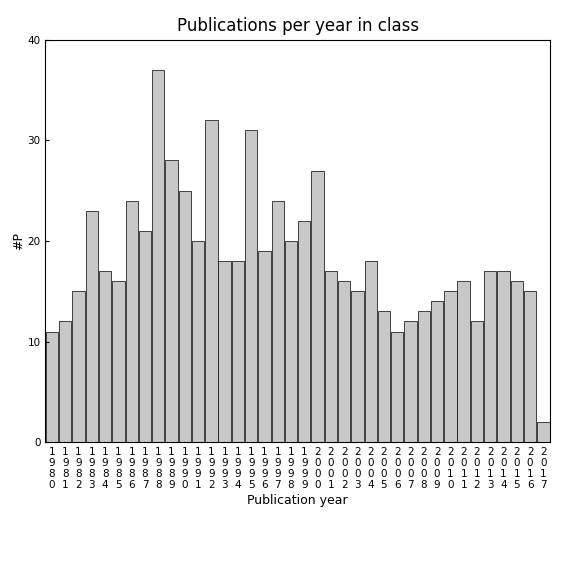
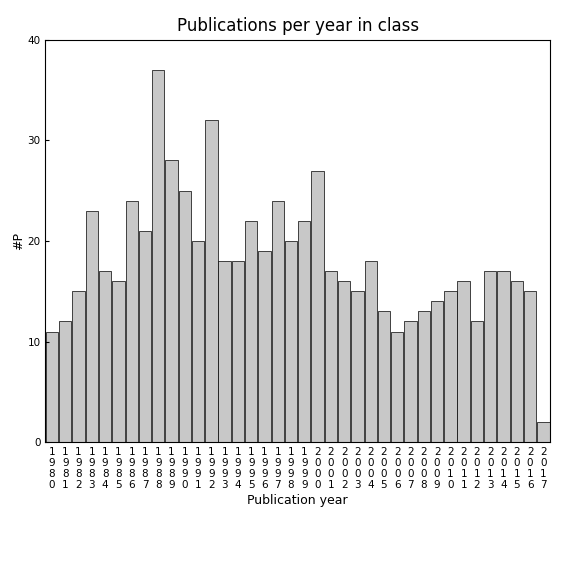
1 9 9 5: 31 -> 22
